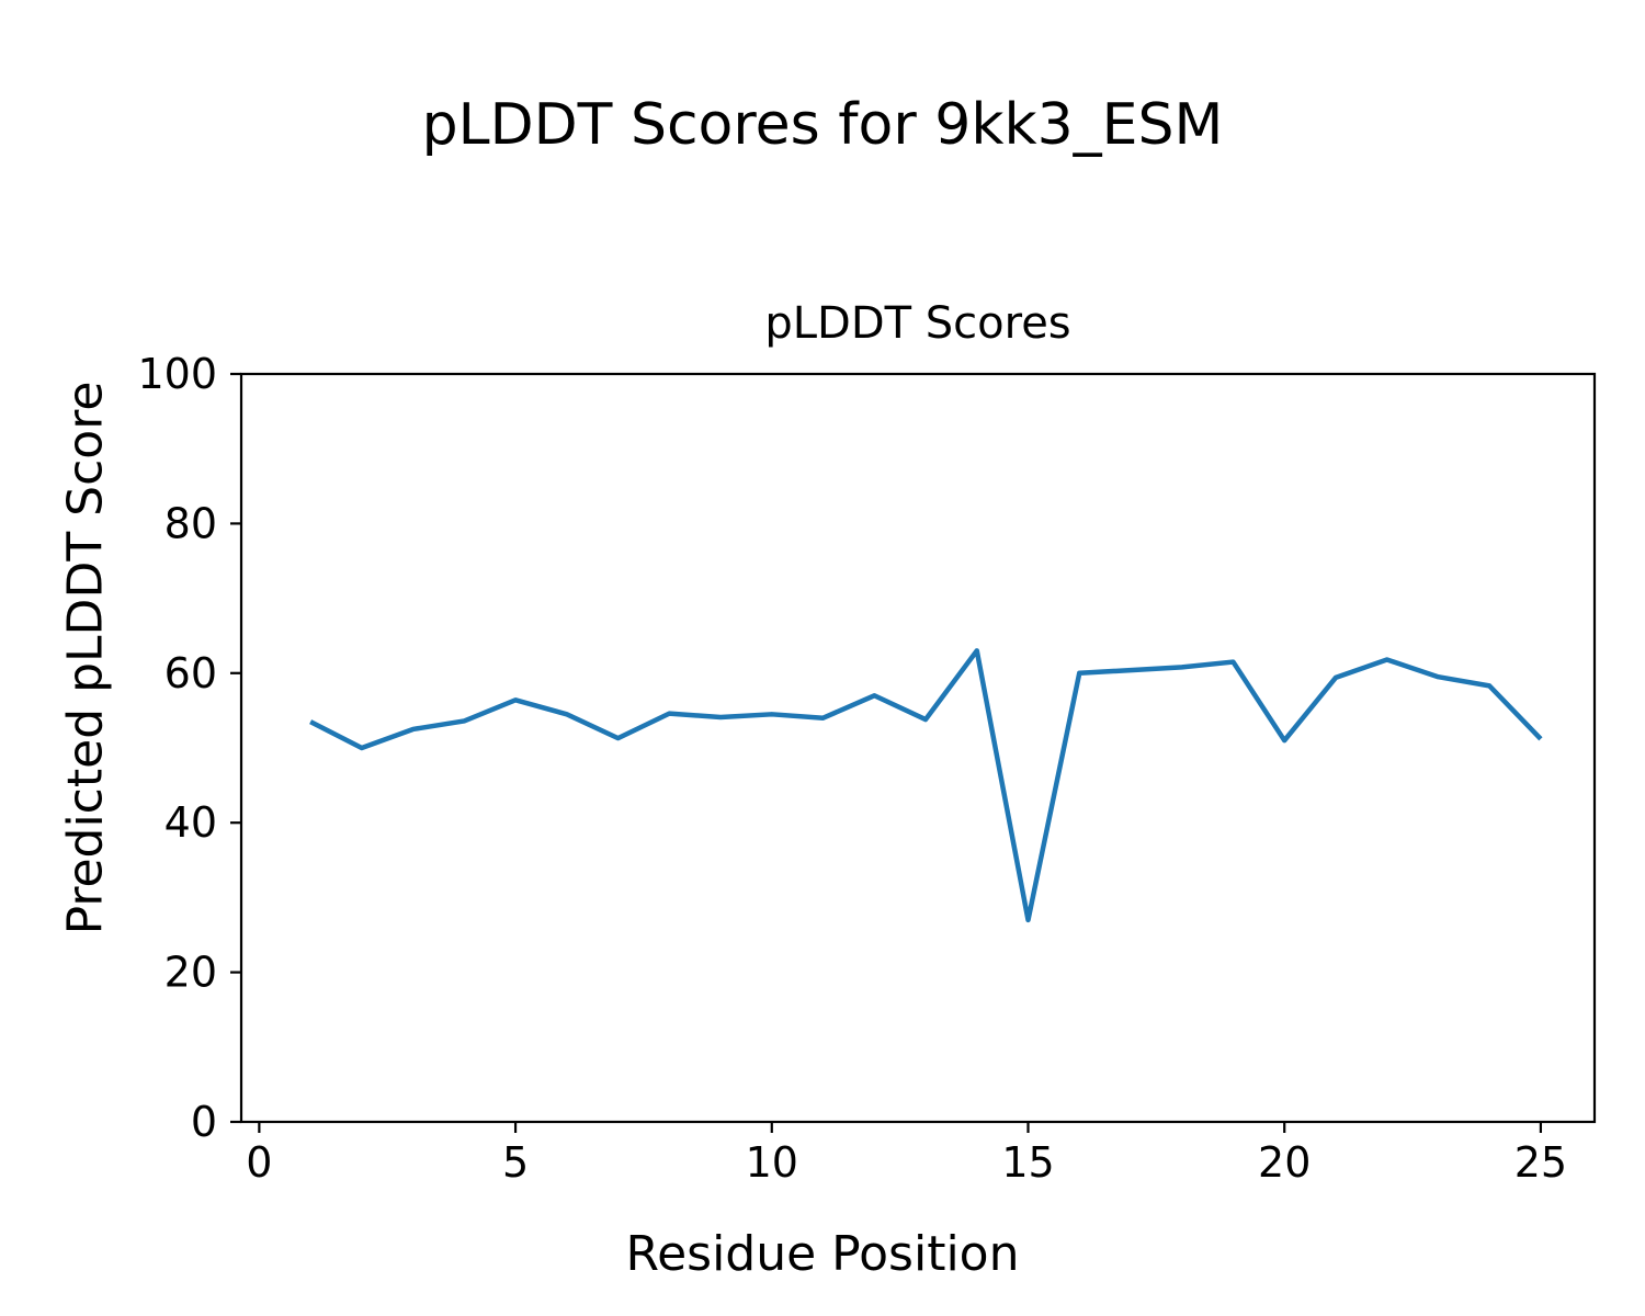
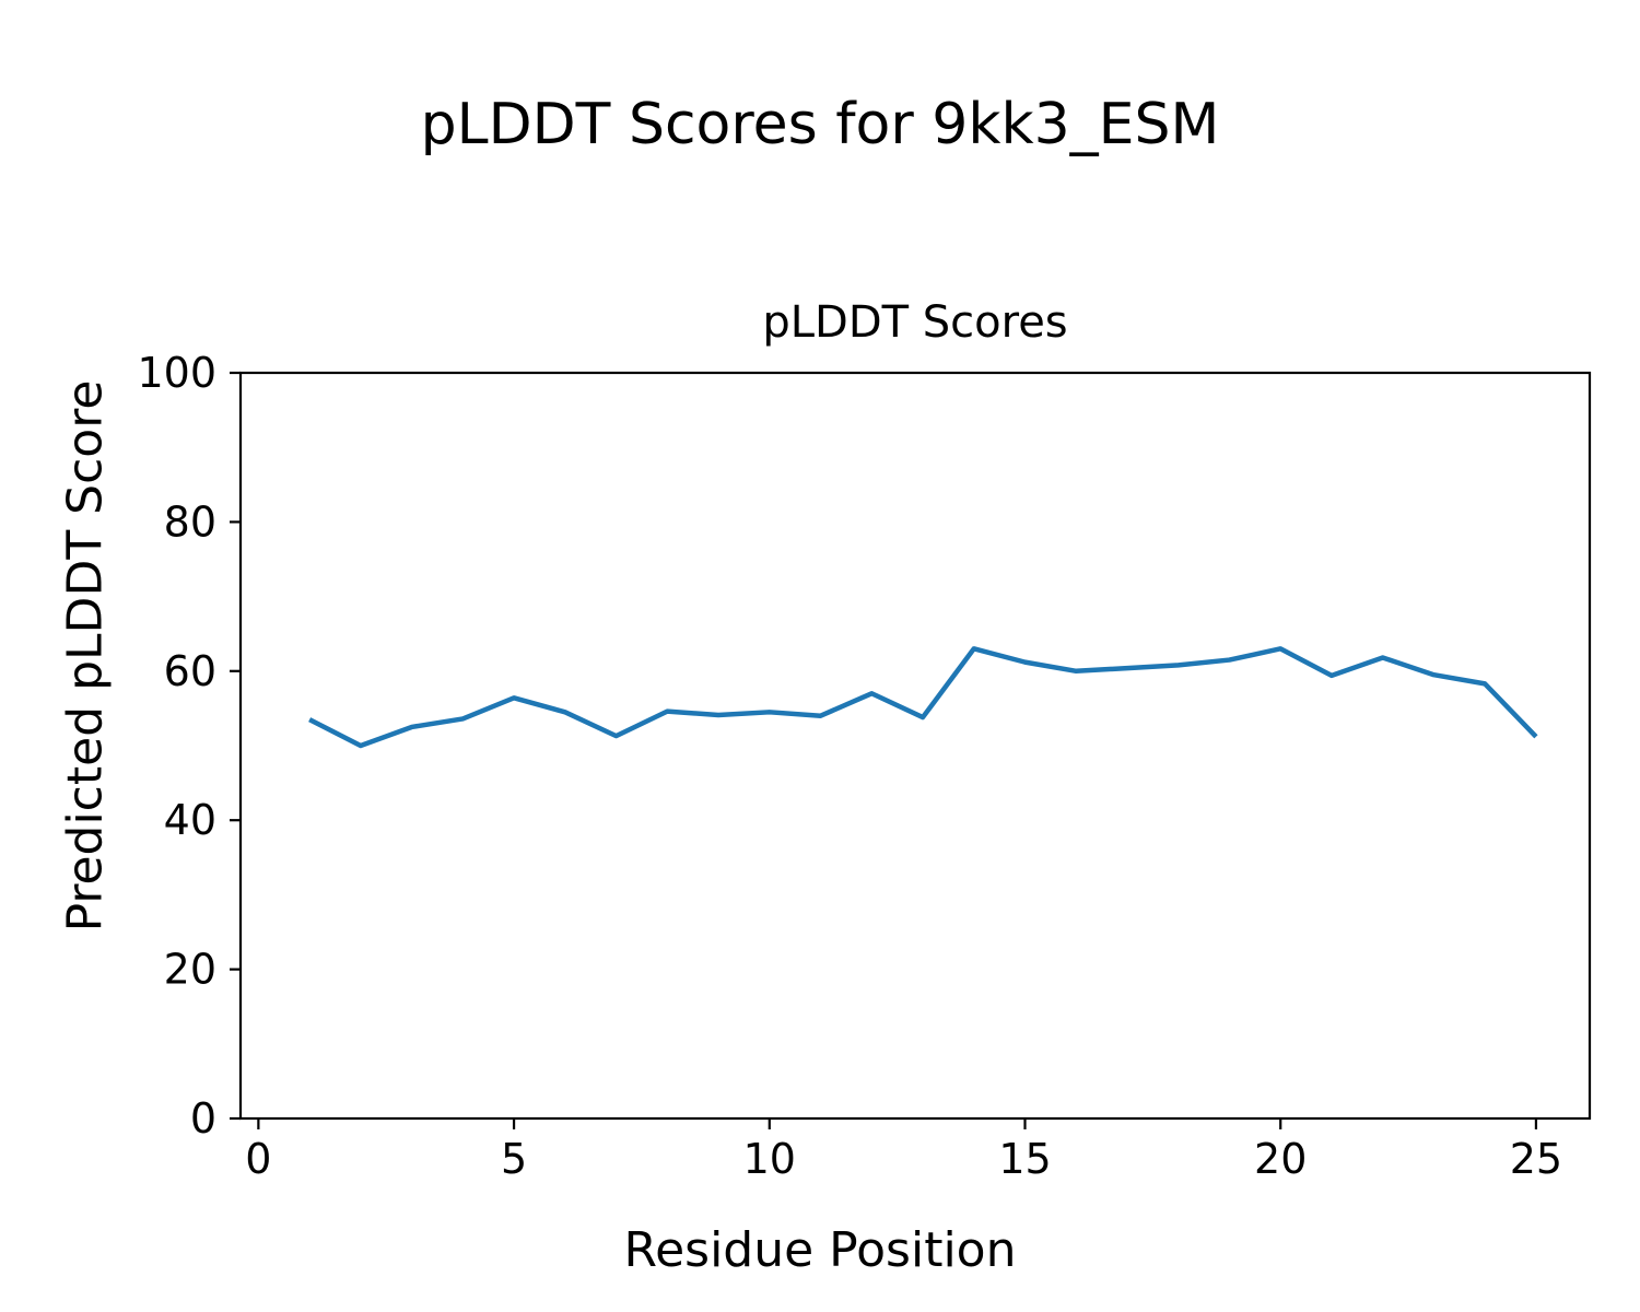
15: 27 -> 61
20: 51 -> 63
